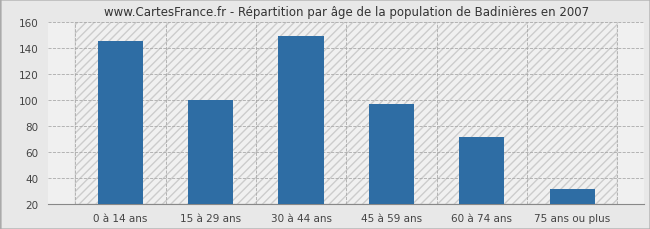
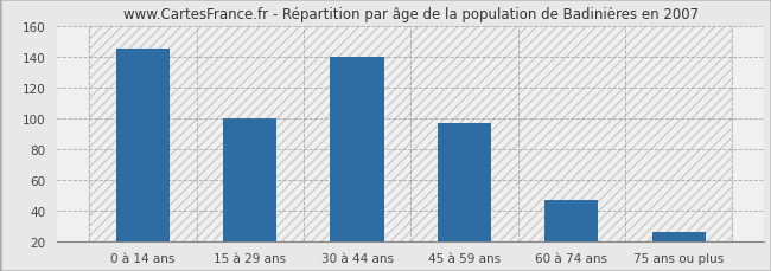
30 à 44 ans: 149 -> 140
60 à 74 ans: 71 -> 47
75 ans ou plus: 31 -> 26
